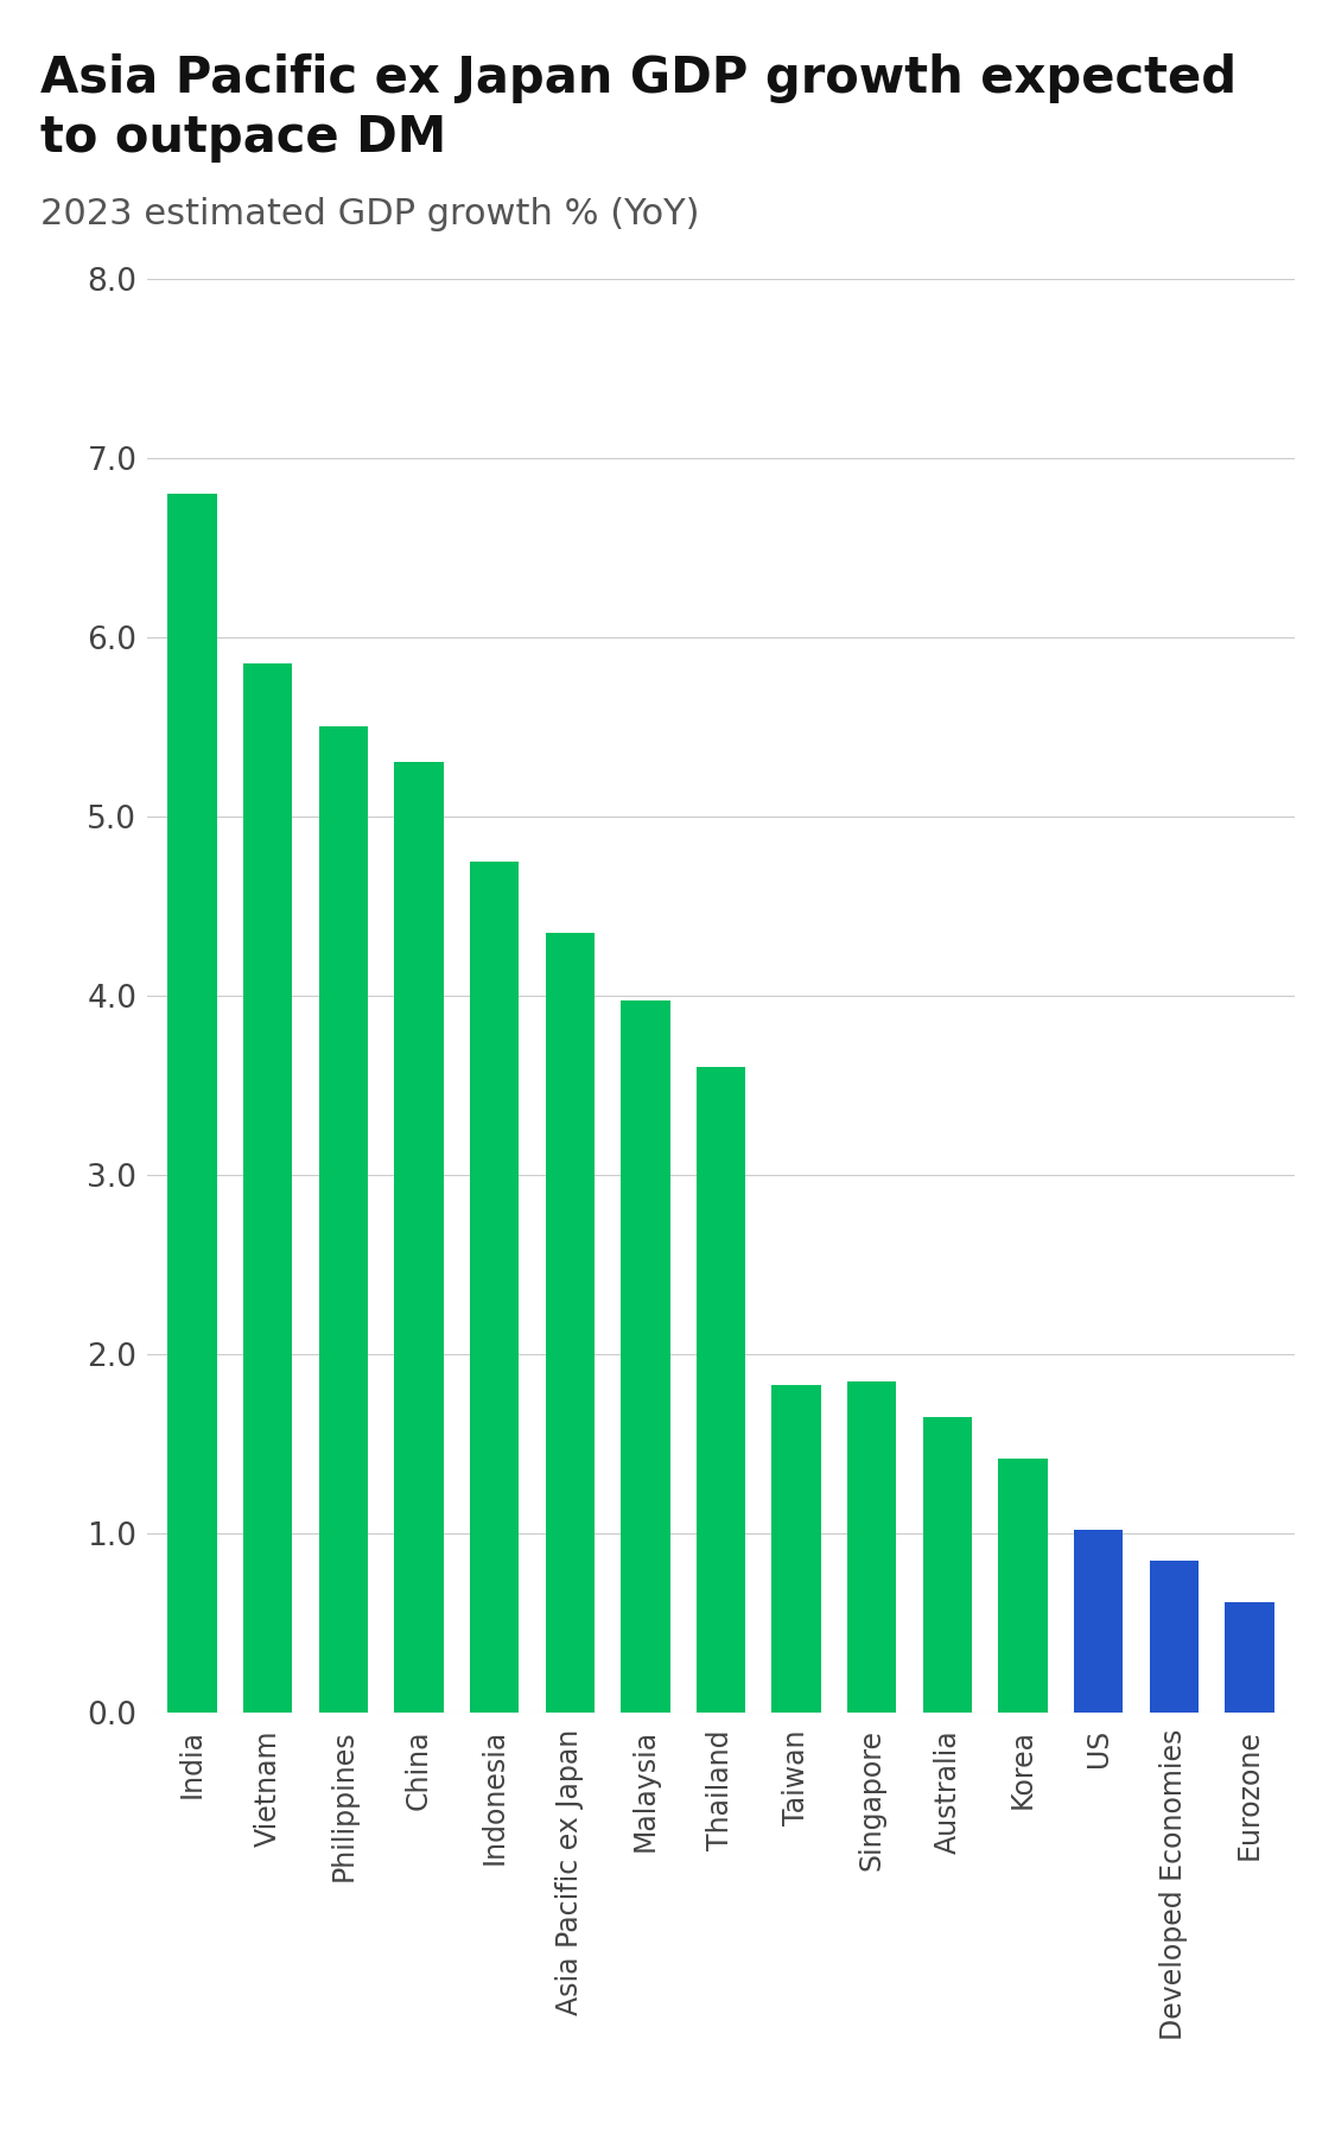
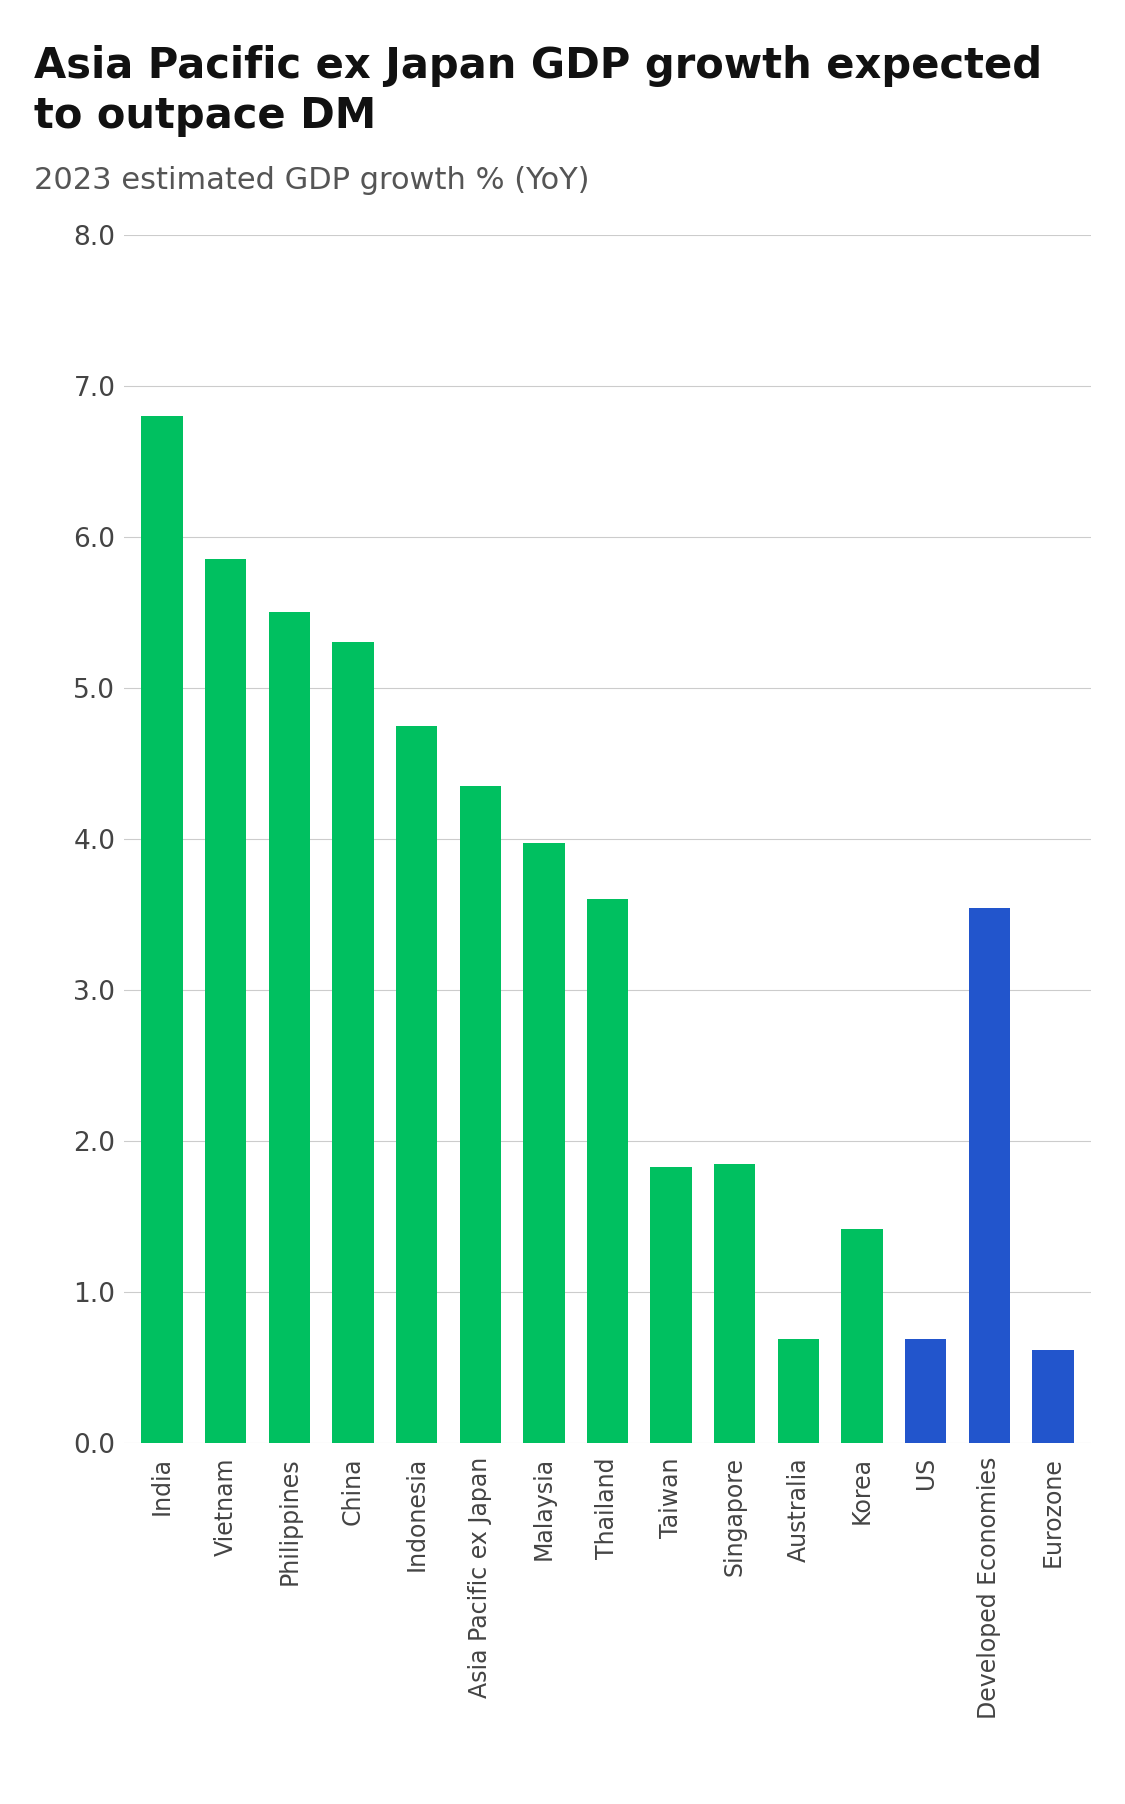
Australia: 1.65 -> 0.69
US: 1.02 -> 0.69
Developed Economies: 0.85 -> 3.54
